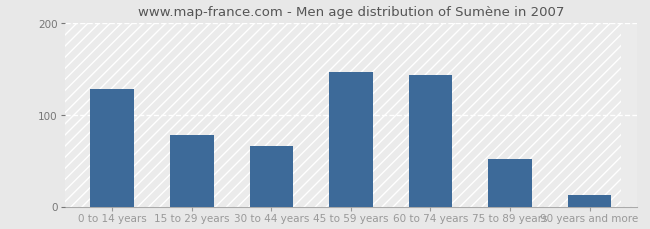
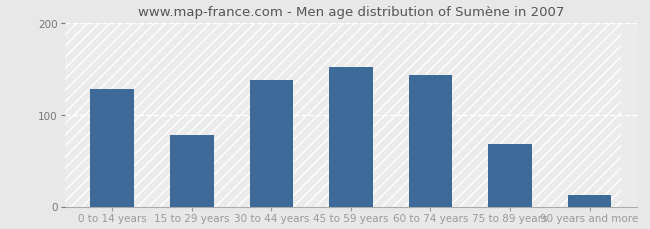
30 to 44 years: 66 -> 138
45 to 59 years: 146 -> 152
75 to 89 years: 52 -> 68
